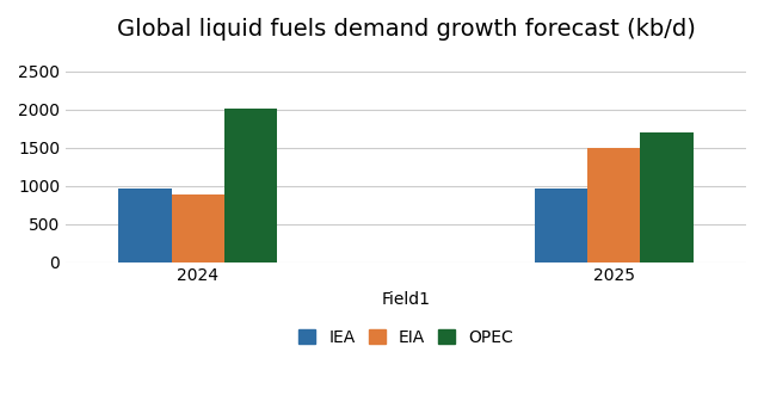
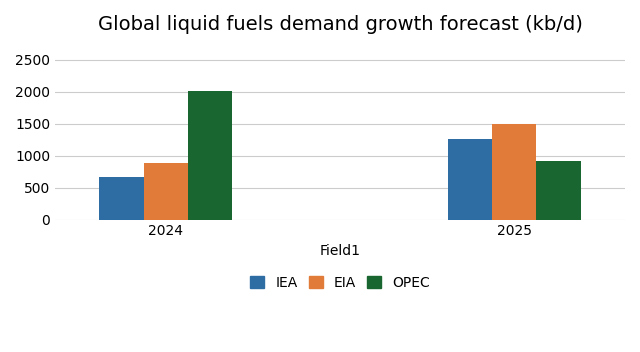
IEA/2024: 960 -> 660
IEA/2025: 960 -> 1260
OPEC/2025: 1700 -> 920
